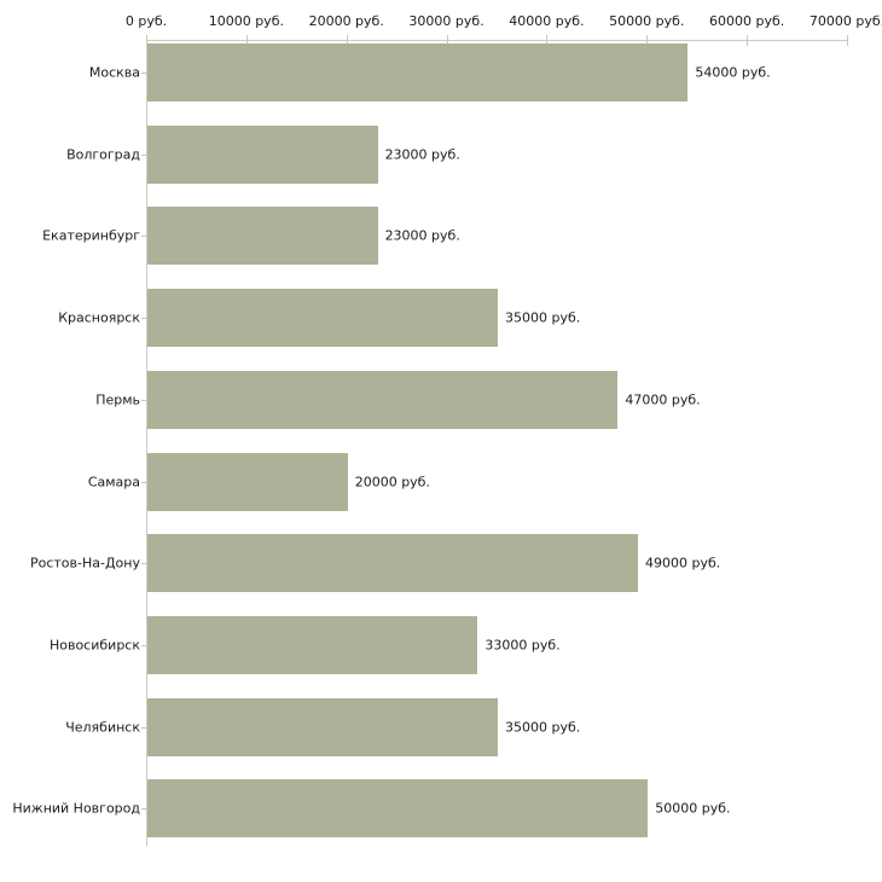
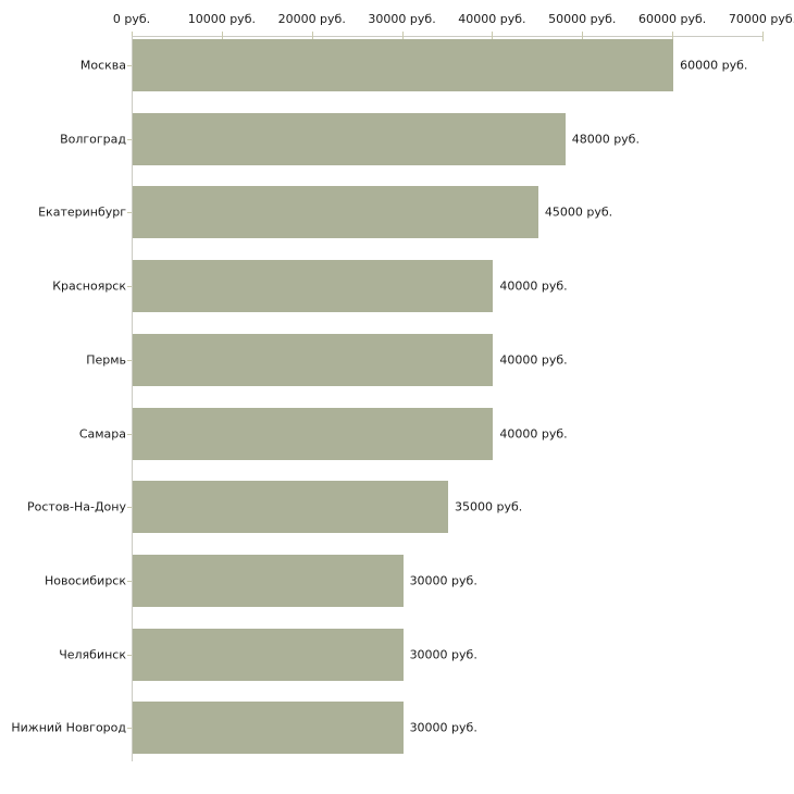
Москва: 54000 -> 60000
Волгоград: 23000 -> 48000
Екатеринбург: 23000 -> 45000
Красноярск: 35000 -> 40000
Пермь: 47000 -> 40000
Самара: 20000 -> 40000
Ростов-На-Дону: 49000 -> 35000
Новосибирск: 33000 -> 30000
Челябинск: 35000 -> 30000
Нижний Новгород: 50000 -> 30000
